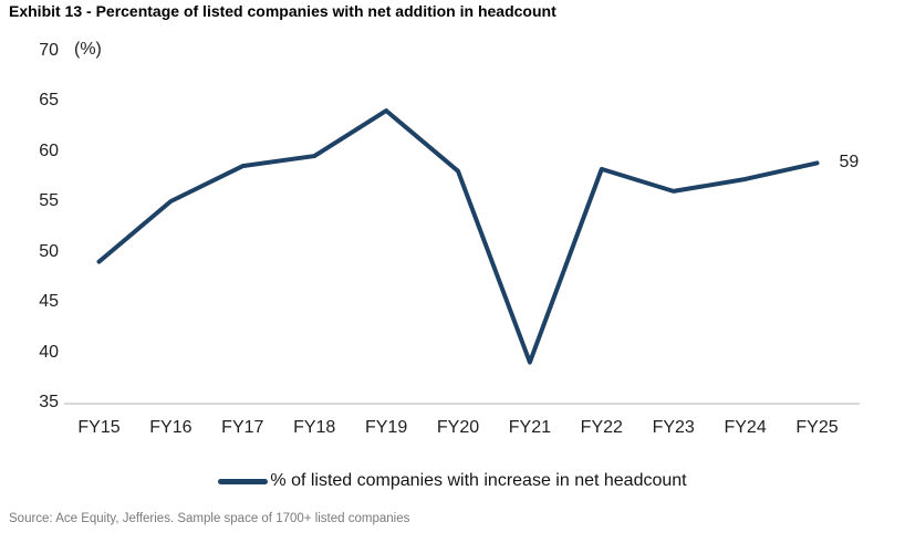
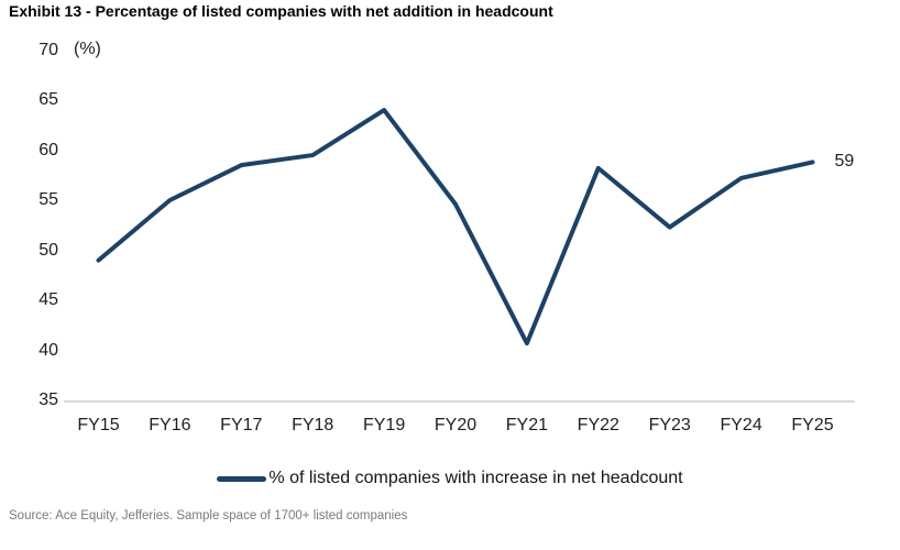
FY20: 58 -> 55
FY21: 39 -> 41
FY23: 56 -> 52
